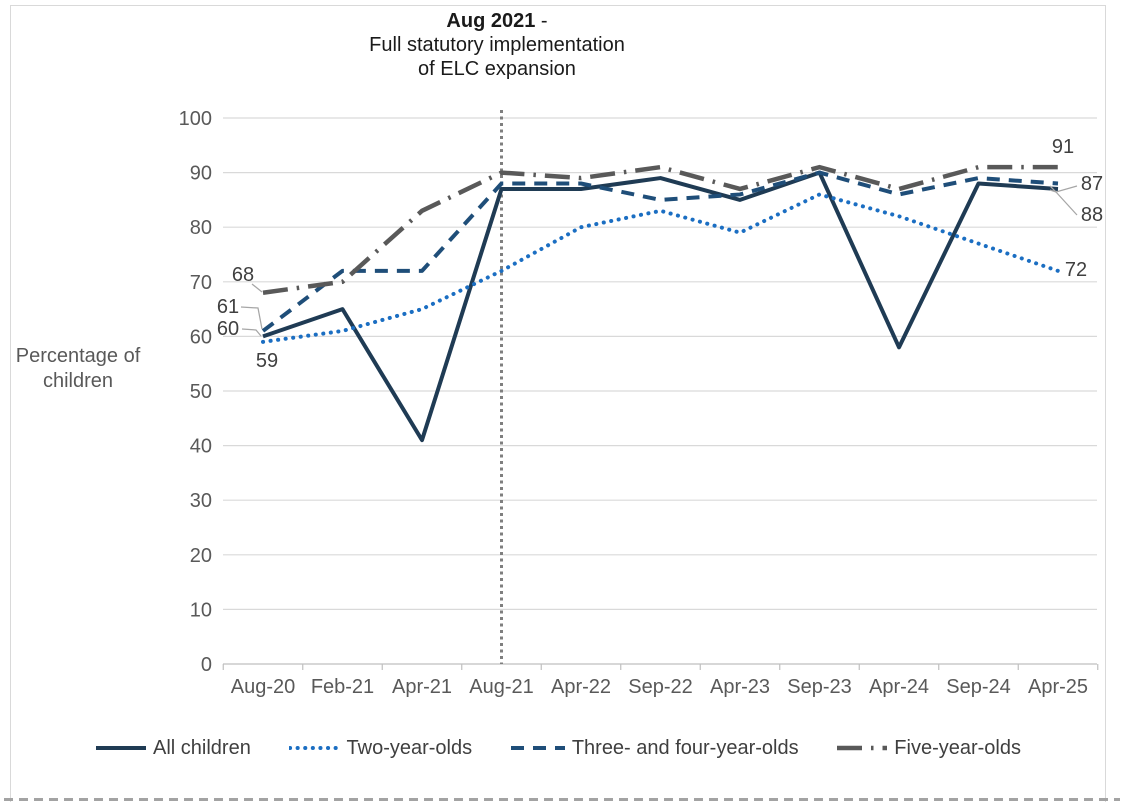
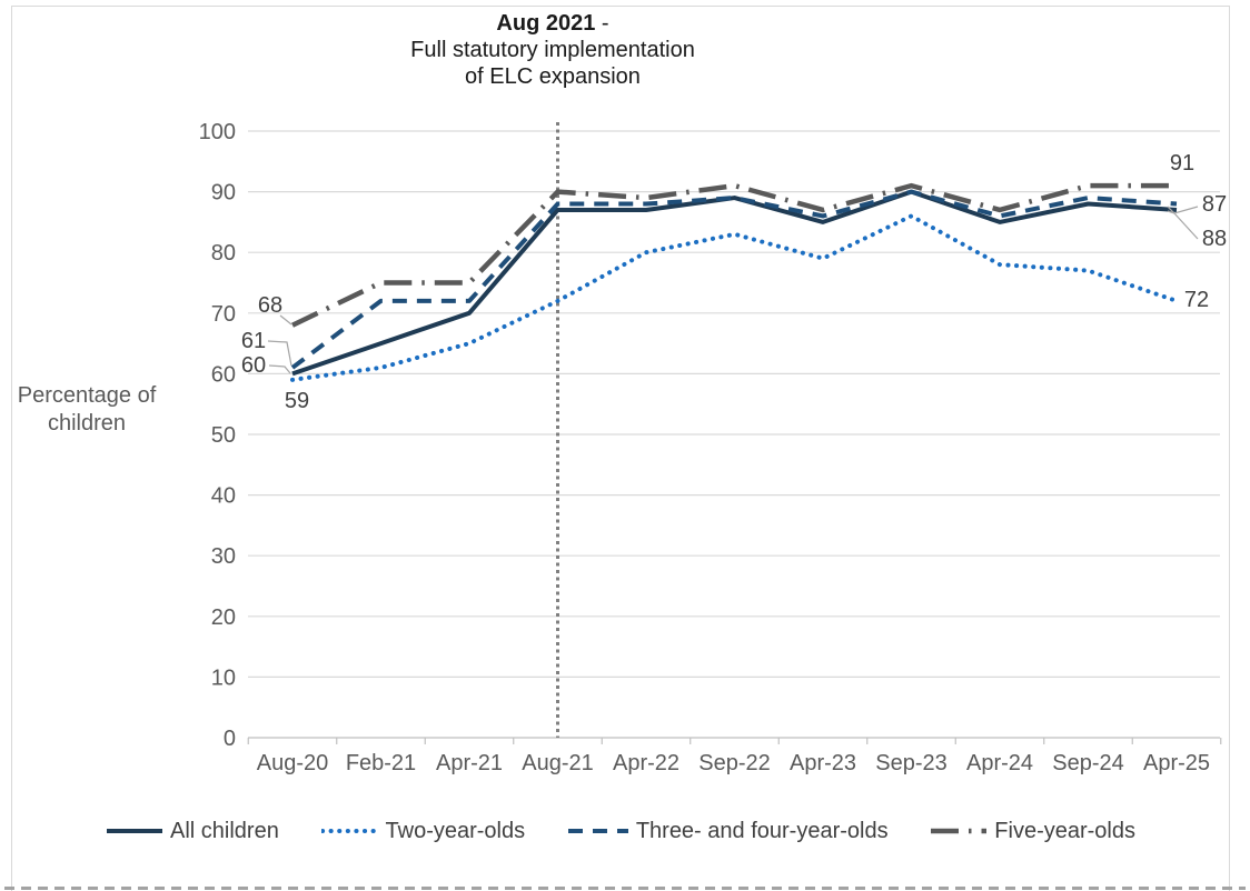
Five-year-olds/Feb-21: 70 -> 75
All children/Apr-21: 41 -> 70
Five-year-olds/Apr-21: 83 -> 75
Three- and four-year-olds/Sep-22: 85 -> 89
All children/Apr-24: 58 -> 85
Two-year-olds/Apr-24: 82 -> 78
